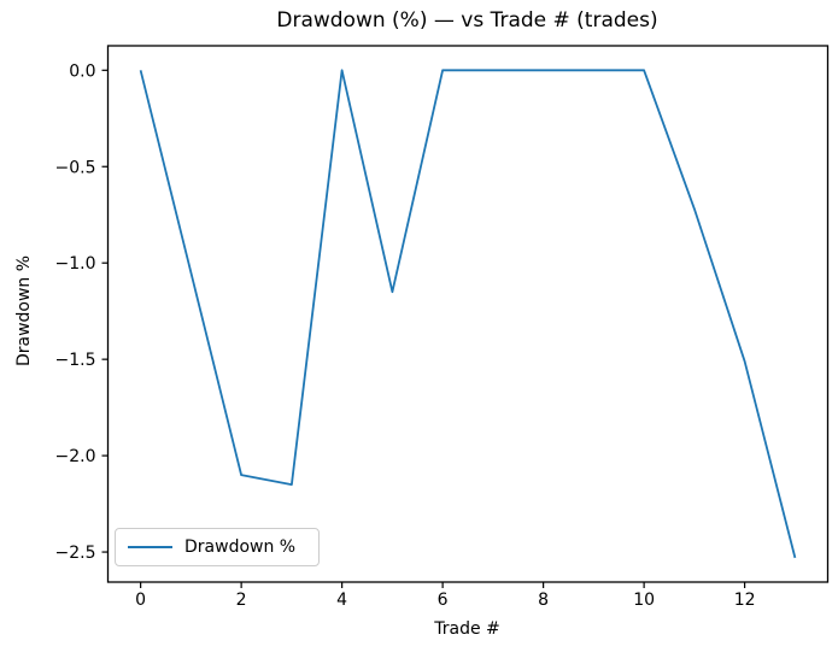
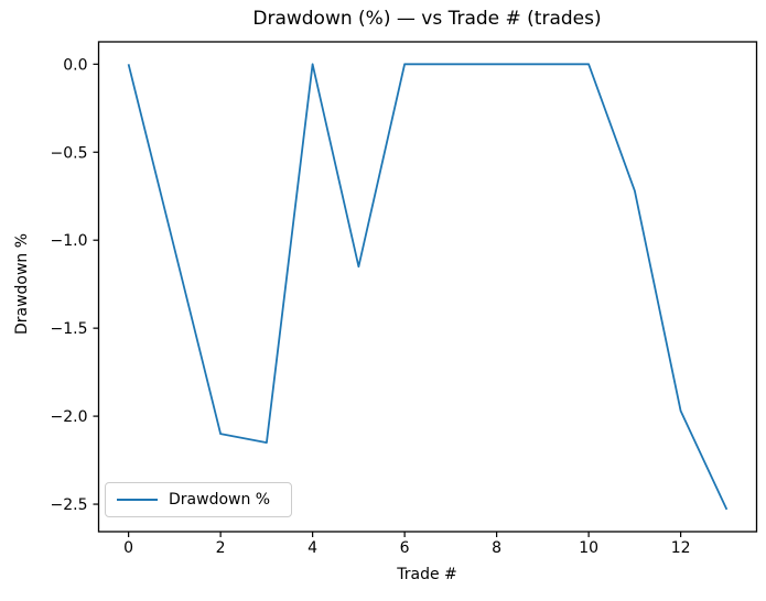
12: -1.51 -> -1.97
